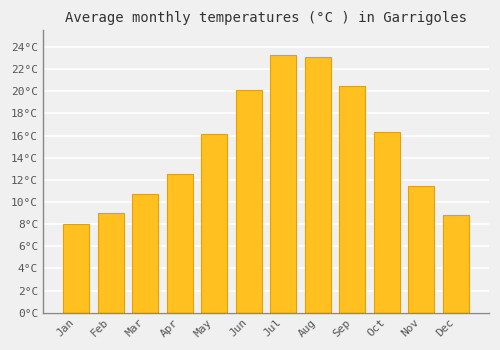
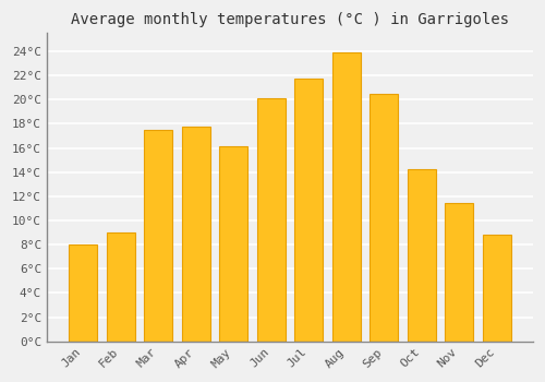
Mar: 10.7°C -> 17.5°C
Apr: 12.5°C -> 17.8°C
Jul: 23.3°C -> 21.7°C
Aug: 23.1°C -> 23.9°C
Oct: 16.3°C -> 14.2°C
